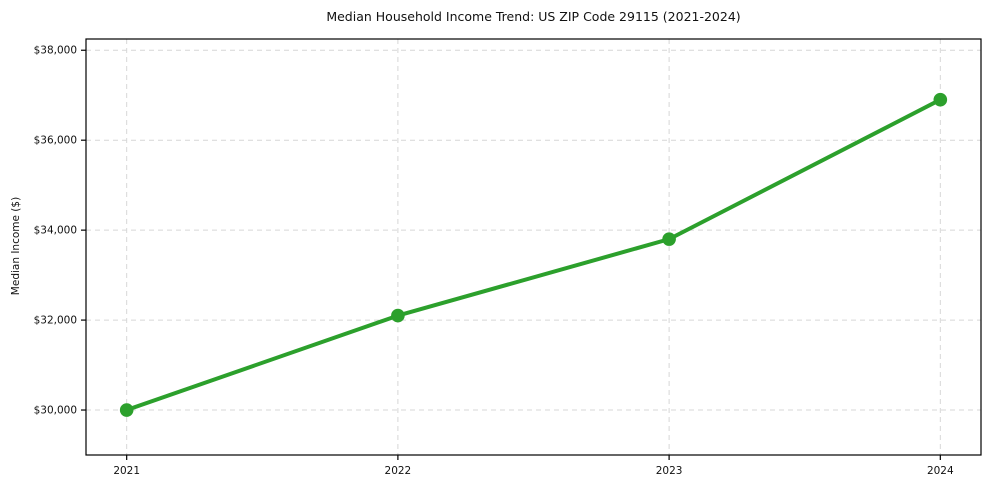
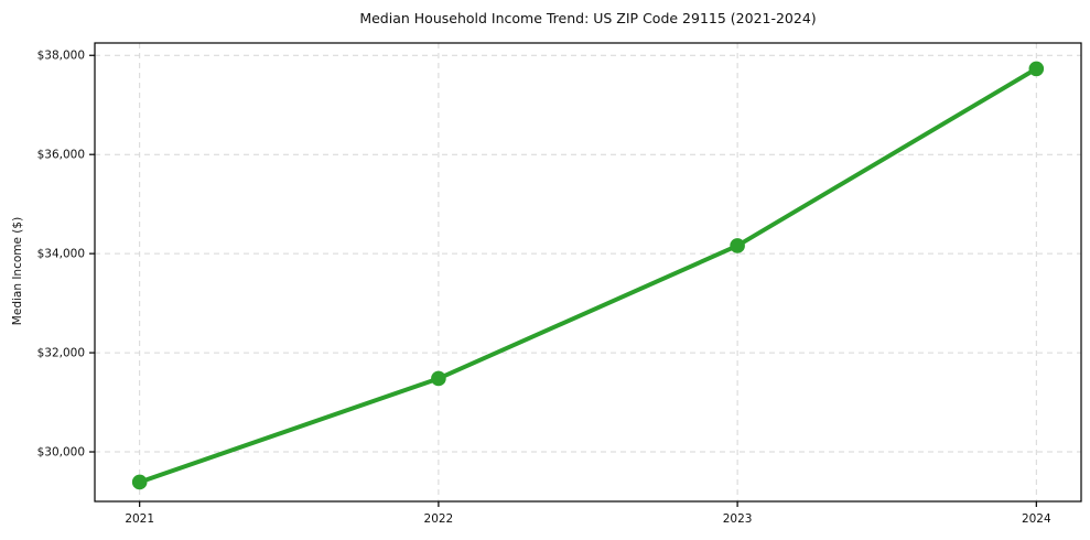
2021: $30000 -> $29400
2022: $32100 -> $31500
2023: $33800 -> $34200
2024: $36900 -> $37700
